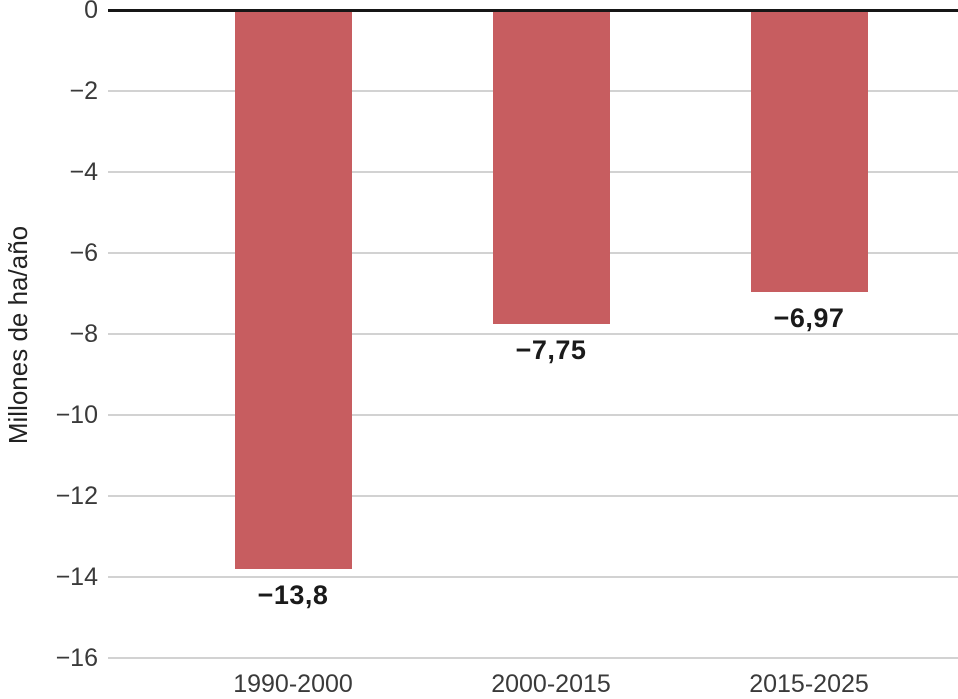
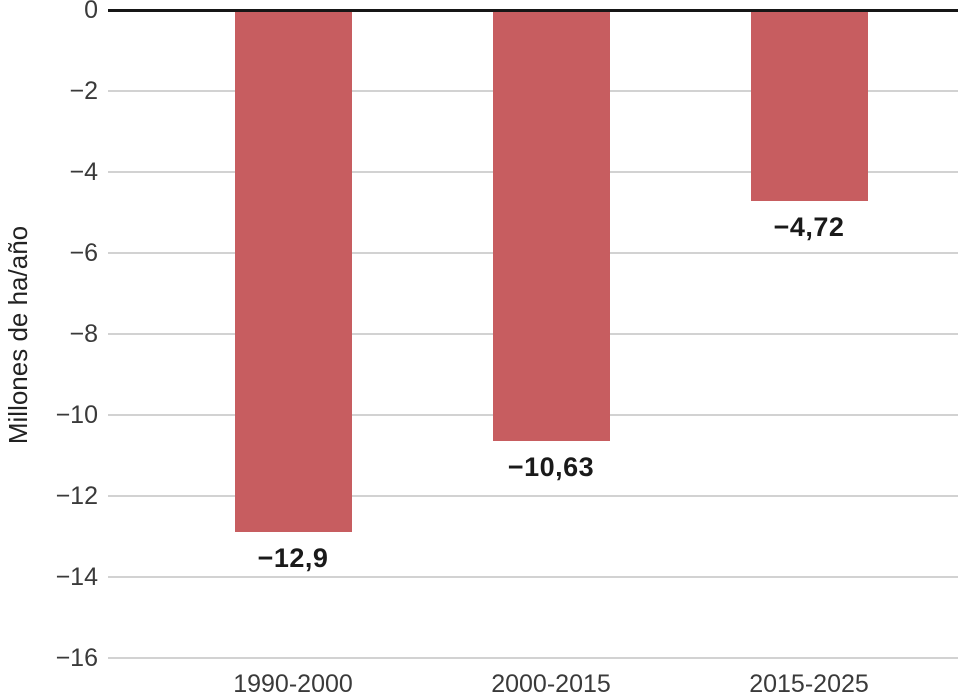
1990-2000: −13,8 -> −12,9
2000-2015: −7,75 -> −10,63
2015-2025: −6,97 -> −4,72
